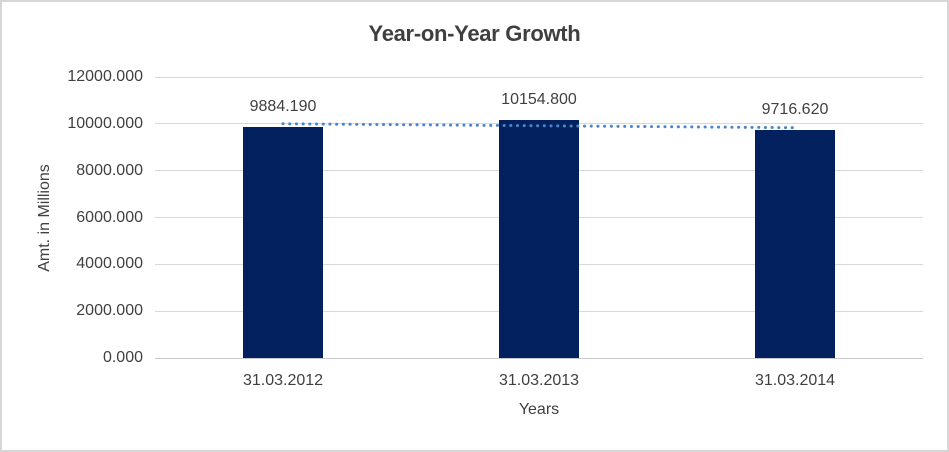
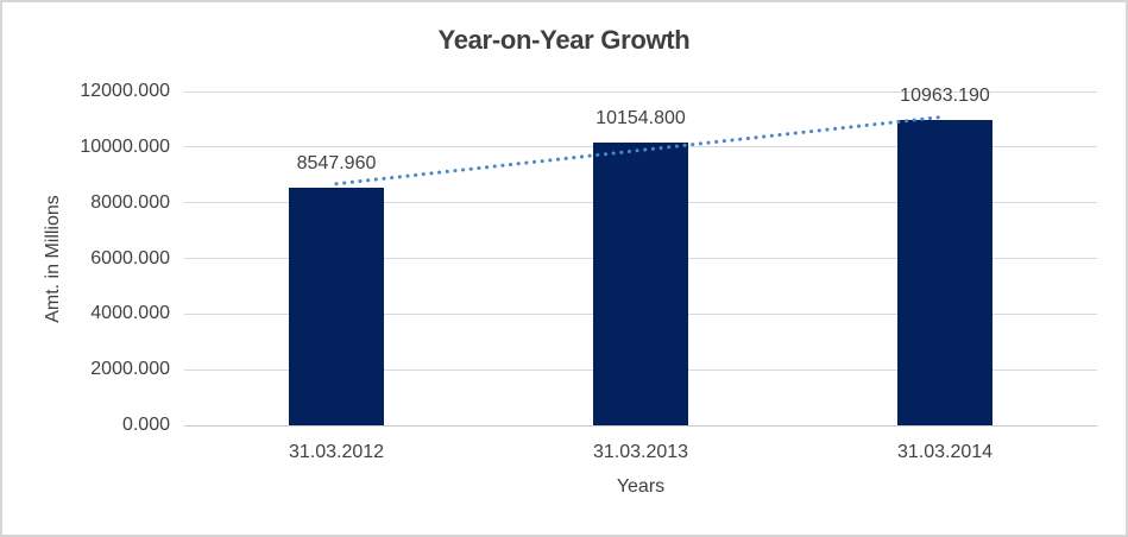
31.03.2012: 9884.190 -> 8547.960
31.03.2014: 9716.620 -> 10963.190
